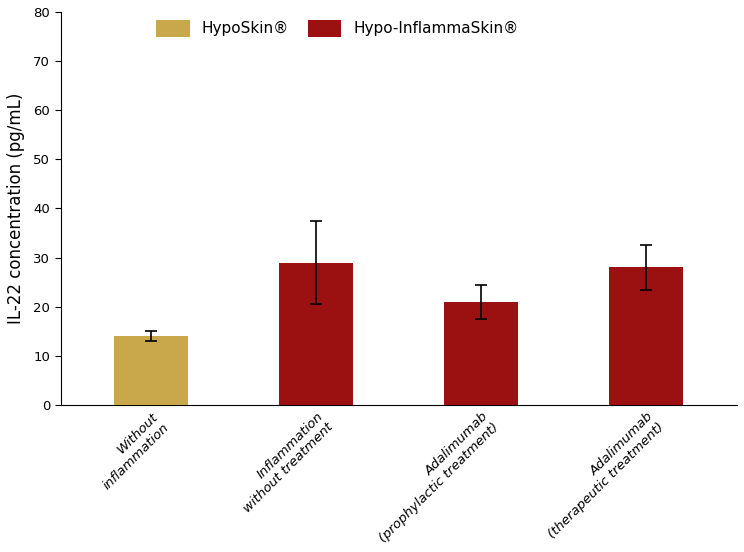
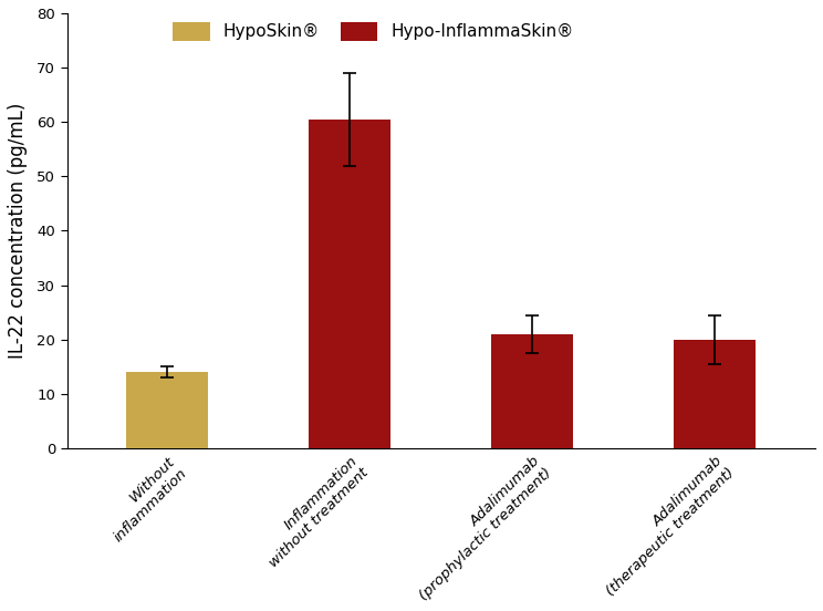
Inflammation without treatment: 29.0 -> 60.5
Adalimumab (therapeutic treatment): 28.0 -> 20.0
